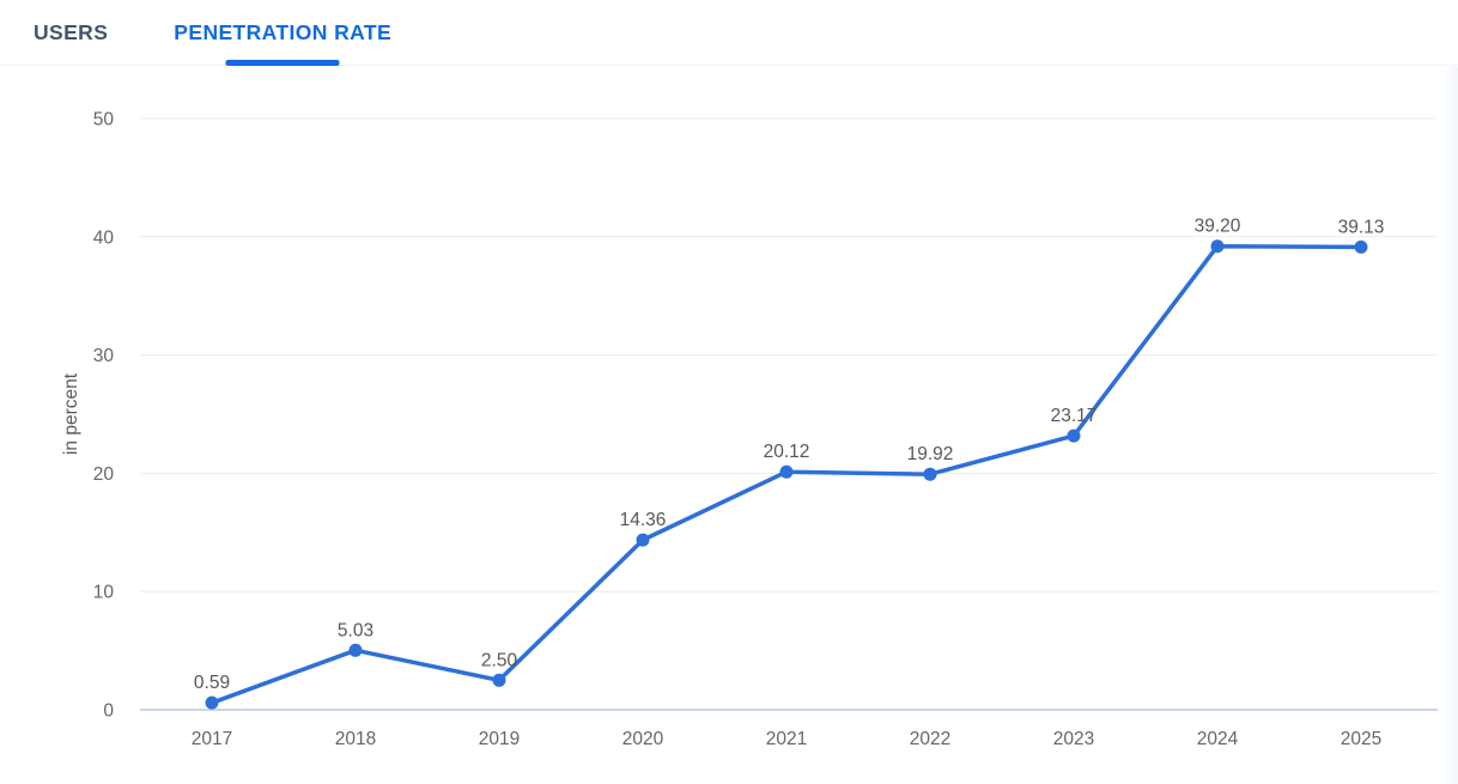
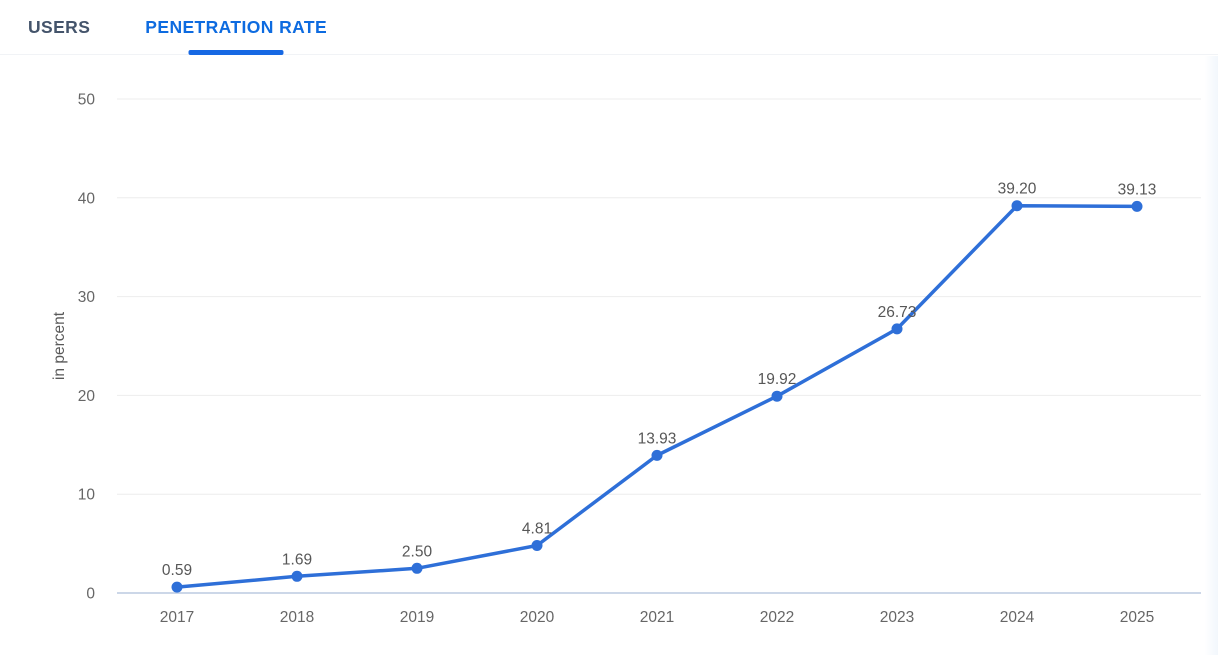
2018: 5.03 -> 1.69
2020: 14.36 -> 4.81
2021: 20.12 -> 13.93
2023: 23.17 -> 26.73
